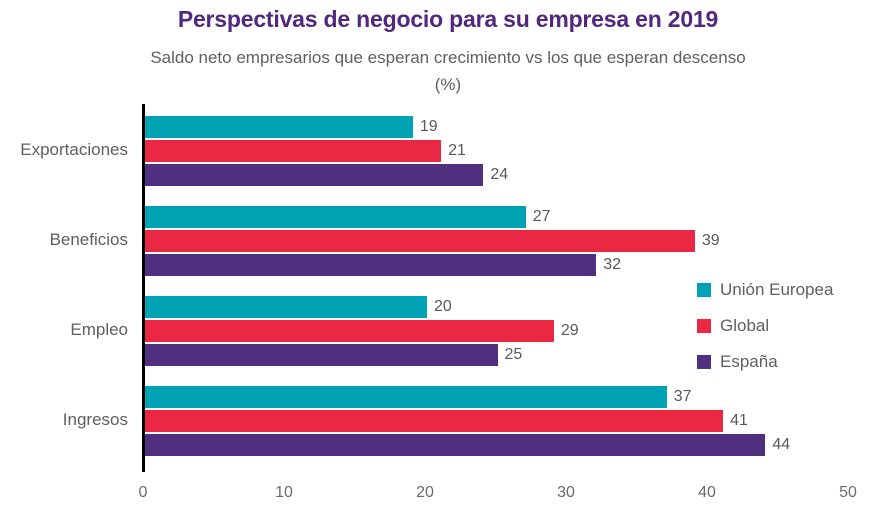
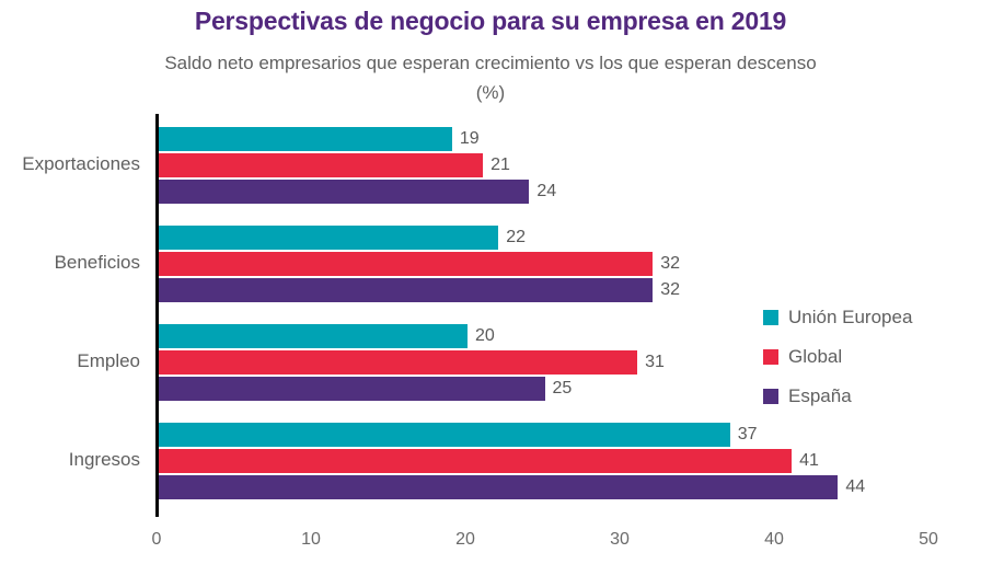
Unión Europea/Beneficios: 27 -> 22
Global/Beneficios: 39 -> 32
Global/Empleo: 29 -> 31
